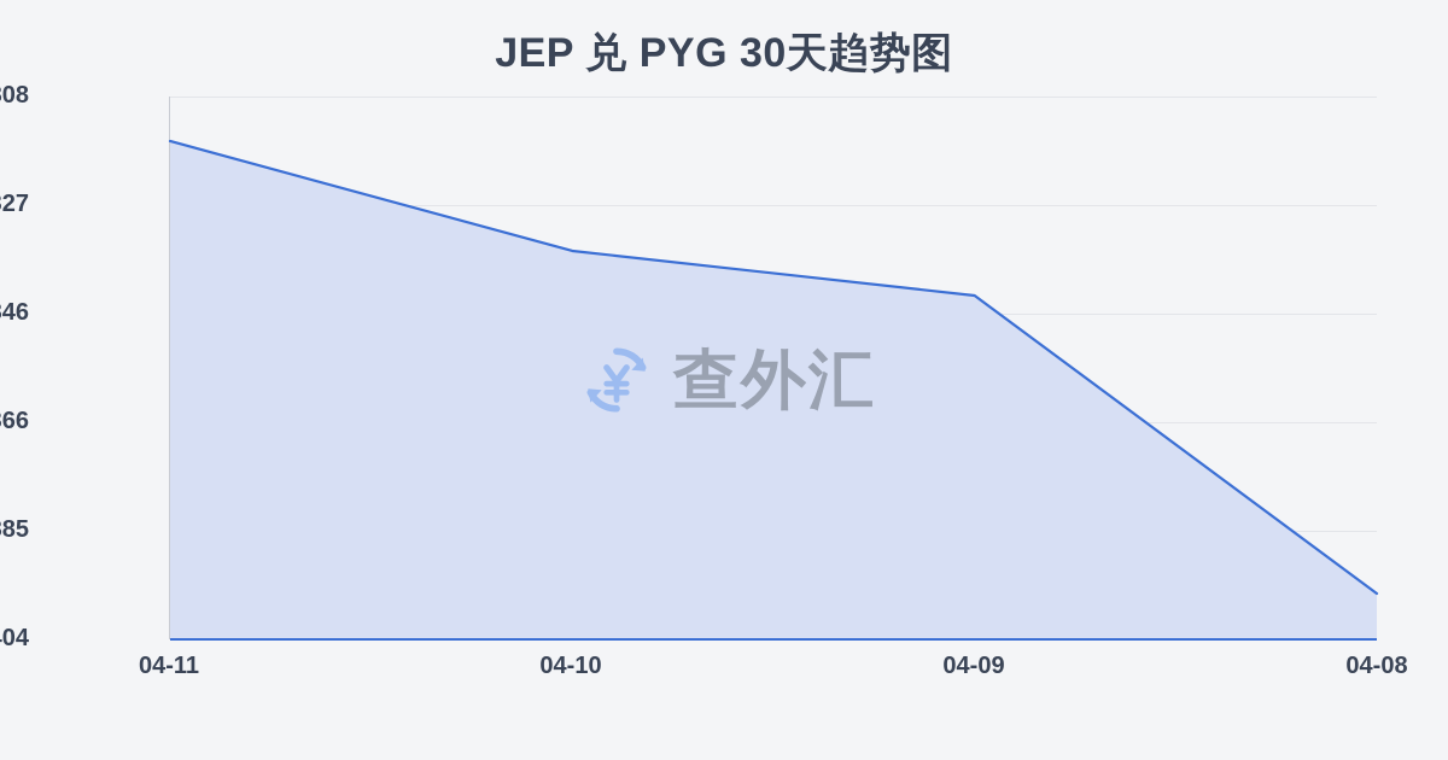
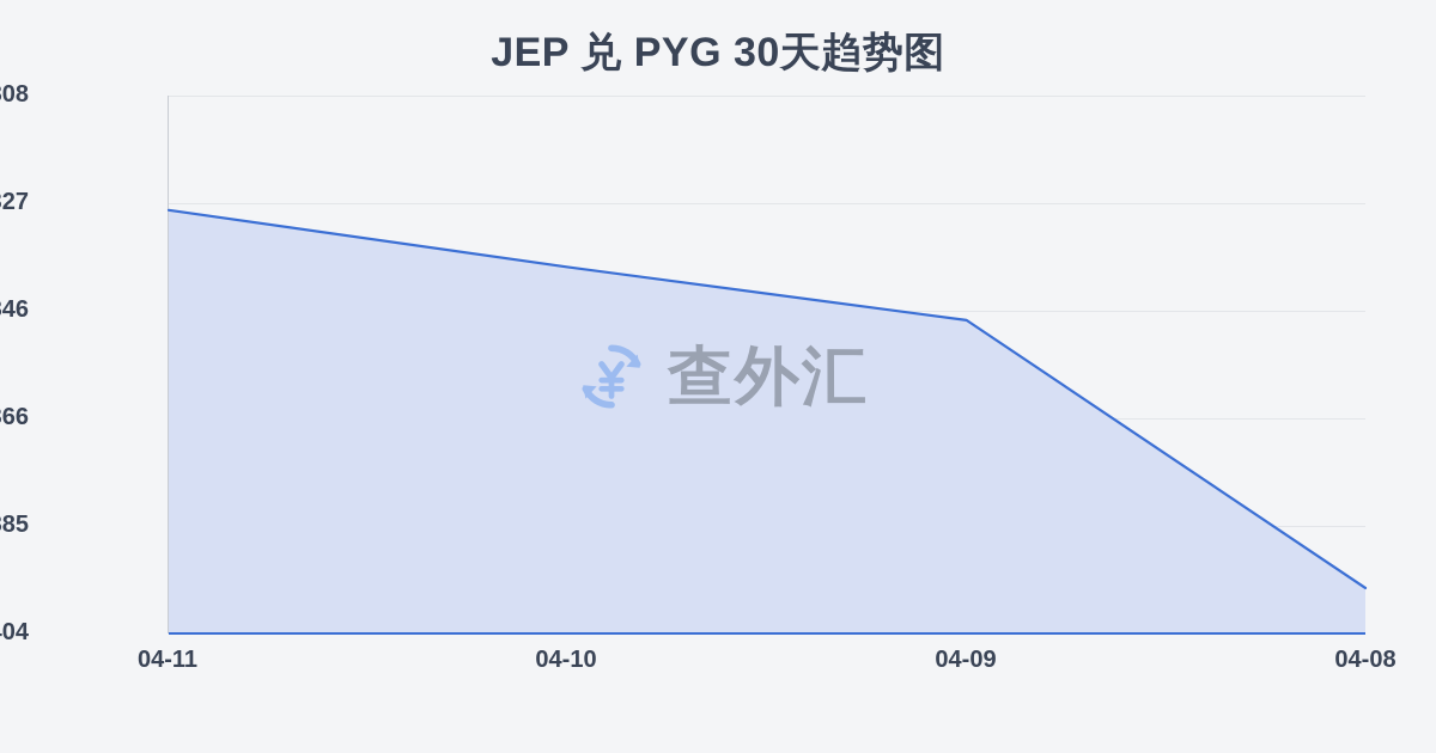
04-11: 8745 -> 8726
04-10: 8716 -> 8711
04-09: 8704 -> 8697
